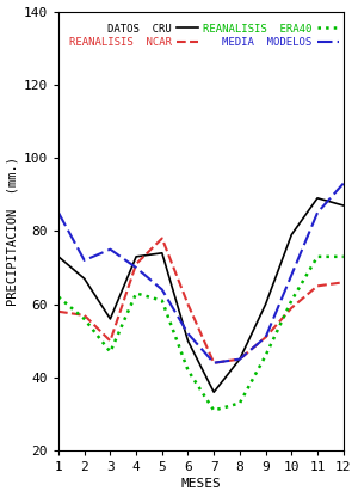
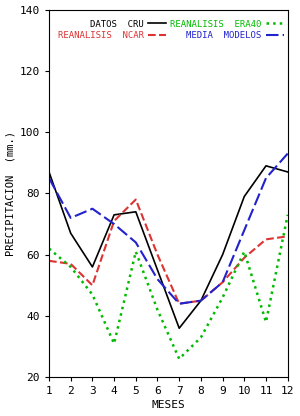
DATOS CRU/1: 73 -> 87
REANALISIS ERA40/4: 63 -> 31
DATOS CRU/6: 50 -> 55
REANALISIS ERA40/7: 31 -> 26
REANALISIS ERA40/11: 73 -> 38
